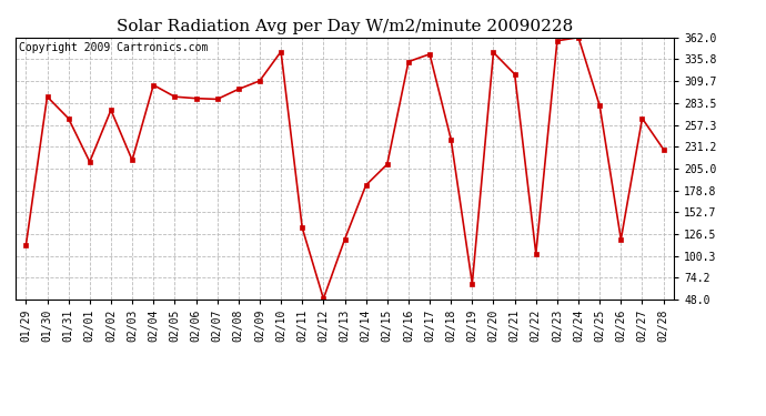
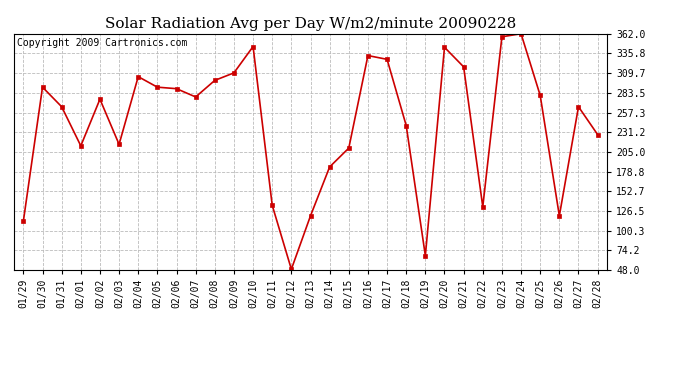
02/07: 288 -> 278
02/17: 342 -> 328
02/22: 103 -> 132
